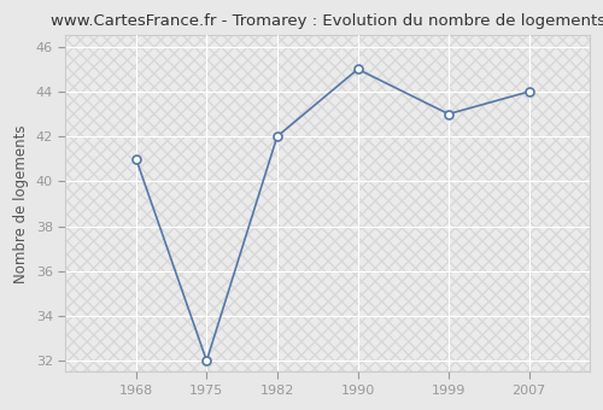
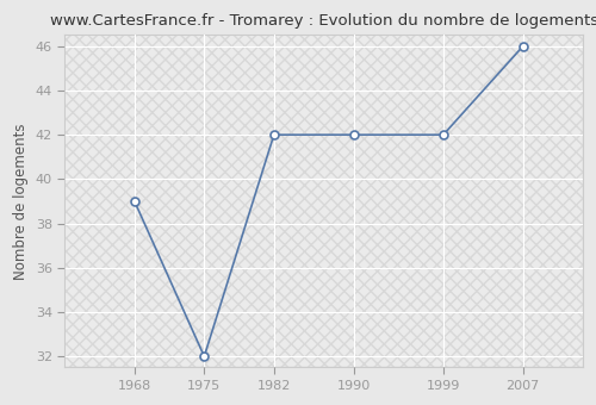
1968: 41 -> 39
1990: 45 -> 42
1999: 43 -> 42
2007: 44 -> 46
